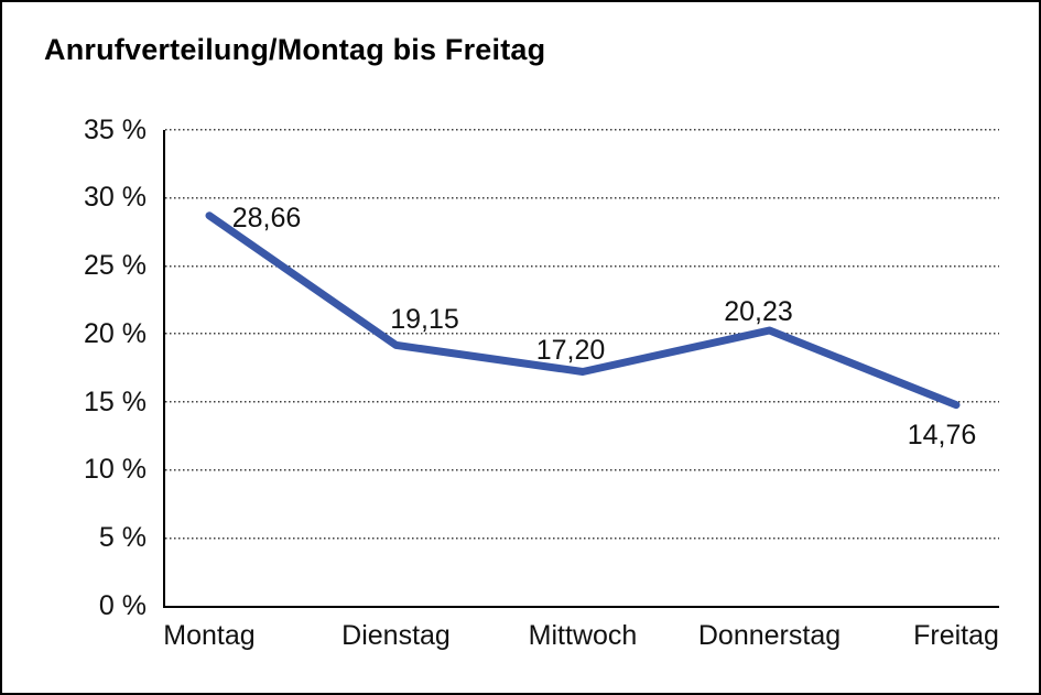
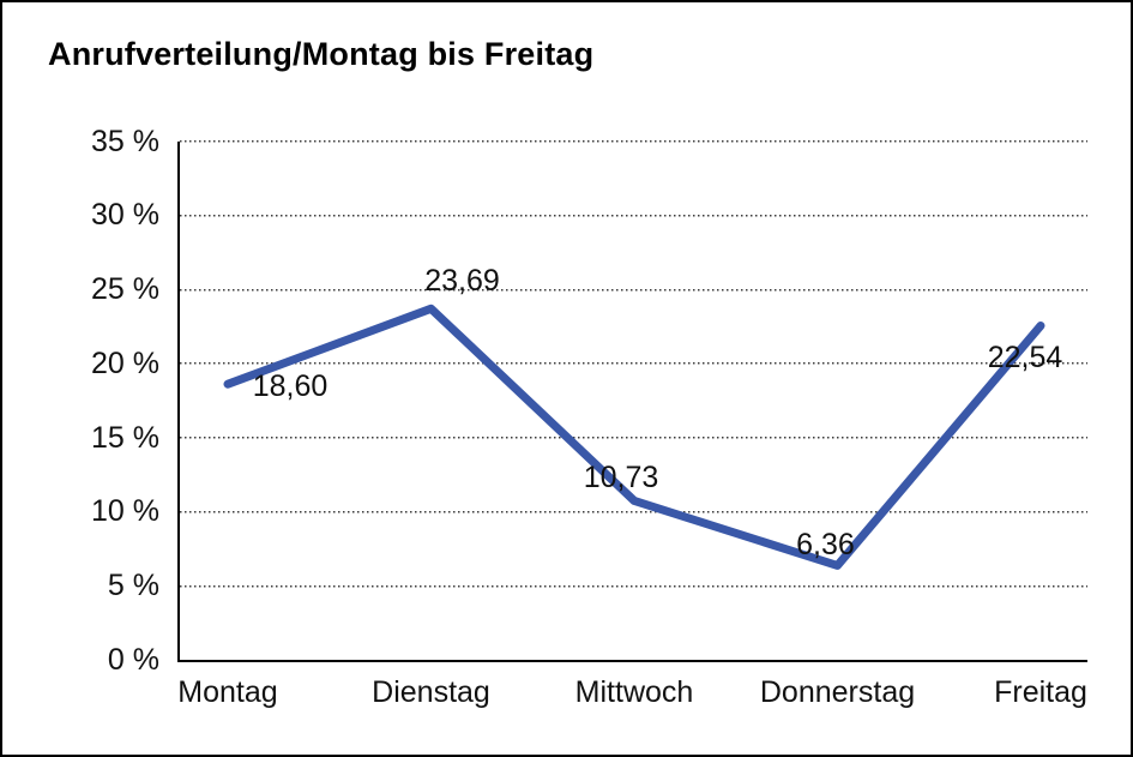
Montag: 28,66 -> 18,60
Dienstag: 19,15 -> 23,69
Mittwoch: 17,20 -> 10,73
Donnerstag: 20,23 -> 6,36
Freitag: 14,76 -> 22,54
